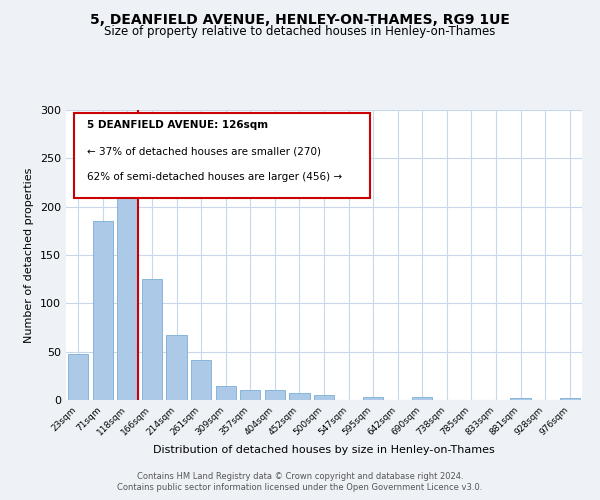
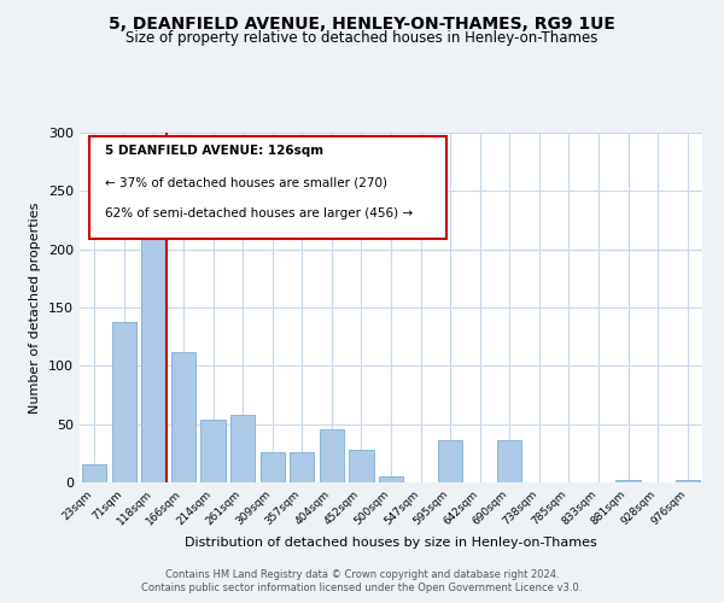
23sqm: 48 -> 16
71sqm: 185 -> 138
166sqm: 125 -> 112
214sqm: 67 -> 54
261sqm: 41 -> 58
309sqm: 15 -> 26
357sqm: 10 -> 26
404sqm: 10 -> 46
452sqm: 7 -> 28
595sqm: 3 -> 36
690sqm: 3 -> 36
